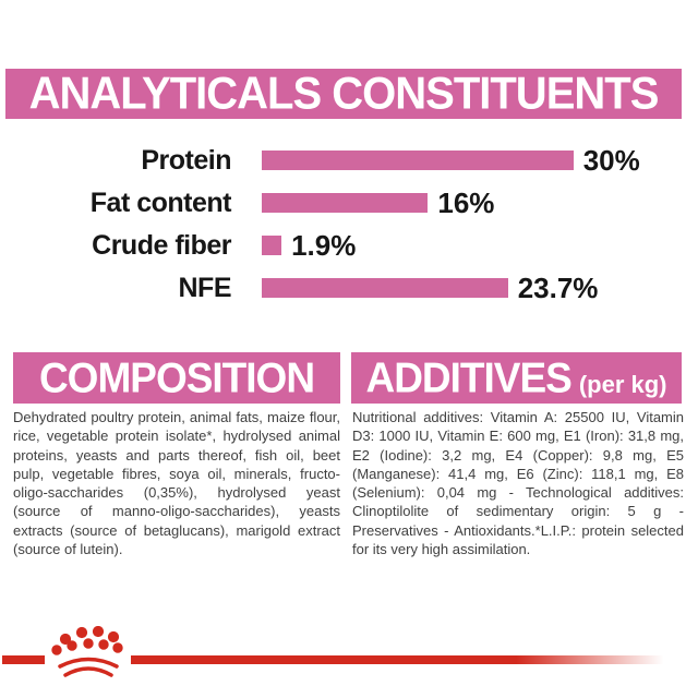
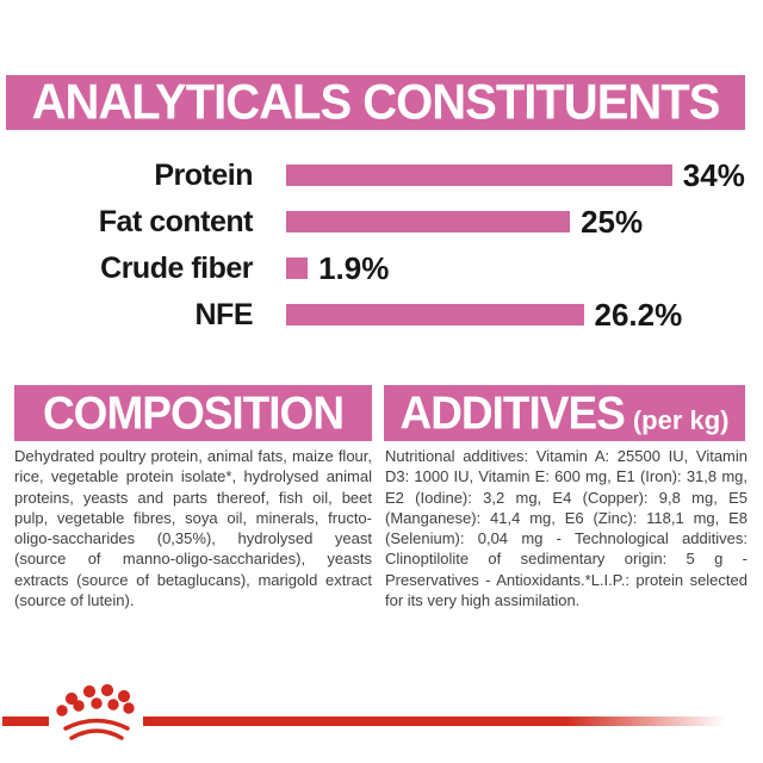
Protein: 30% -> 34%
Fat content: 16% -> 25%
NFE: 23.7% -> 26.2%
